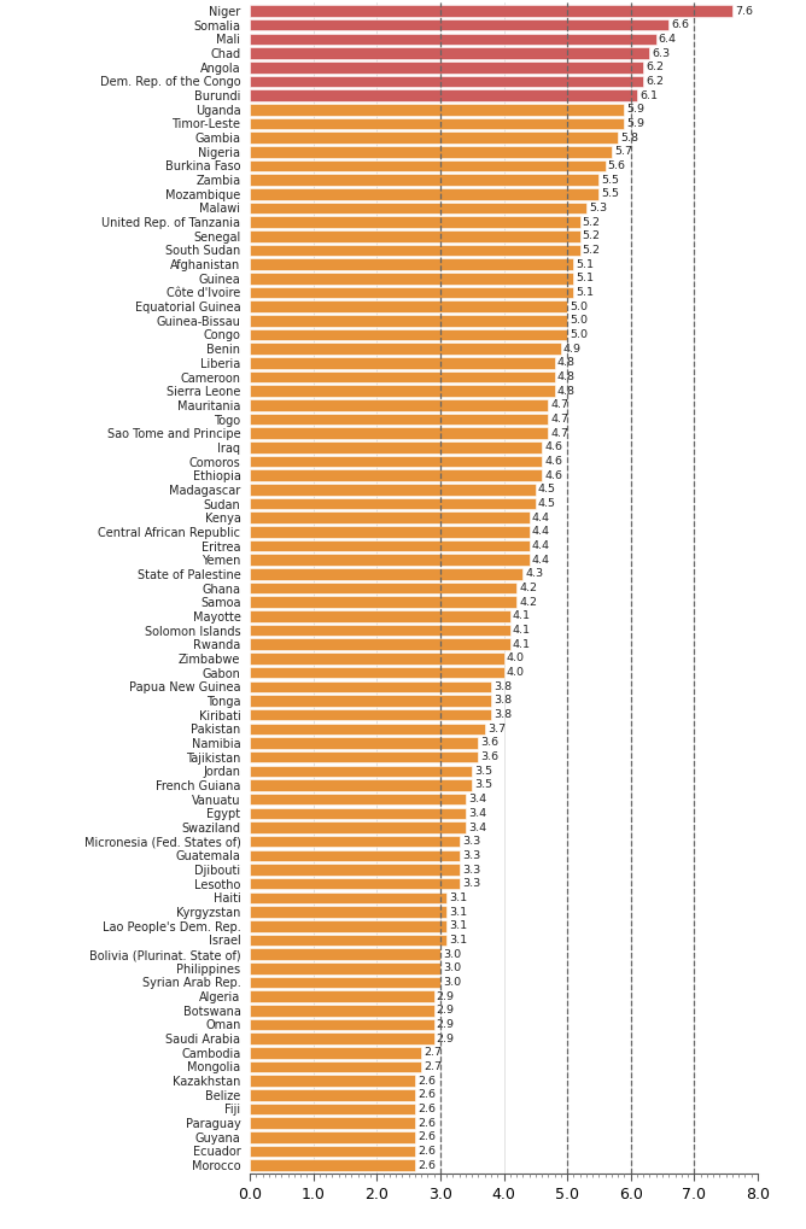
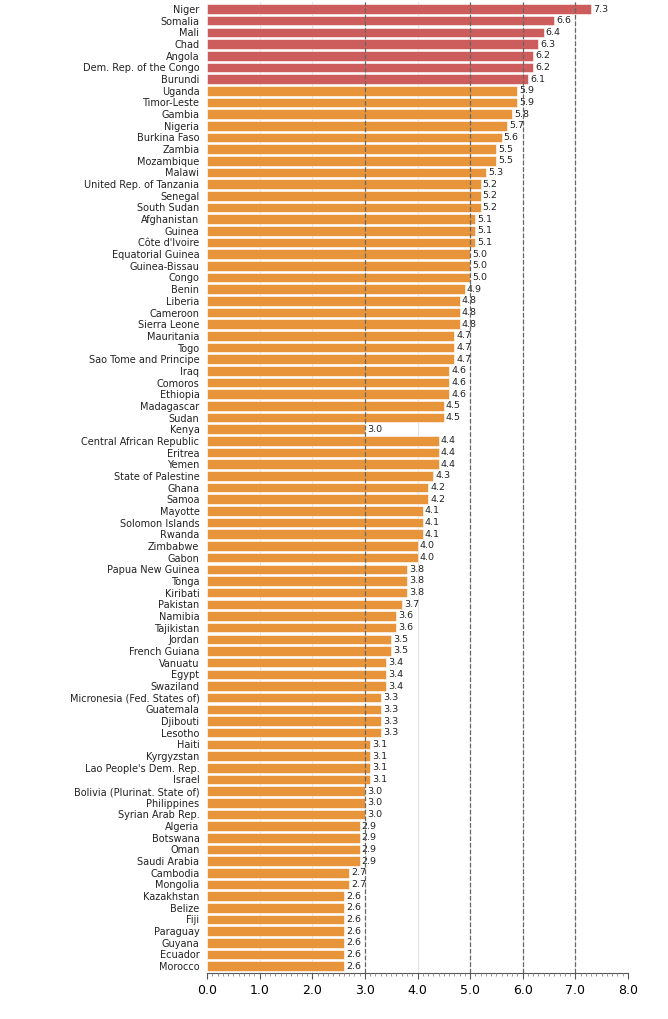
Niger: 7.6 -> 7.3
Kenya: 4.4 -> 3.0
